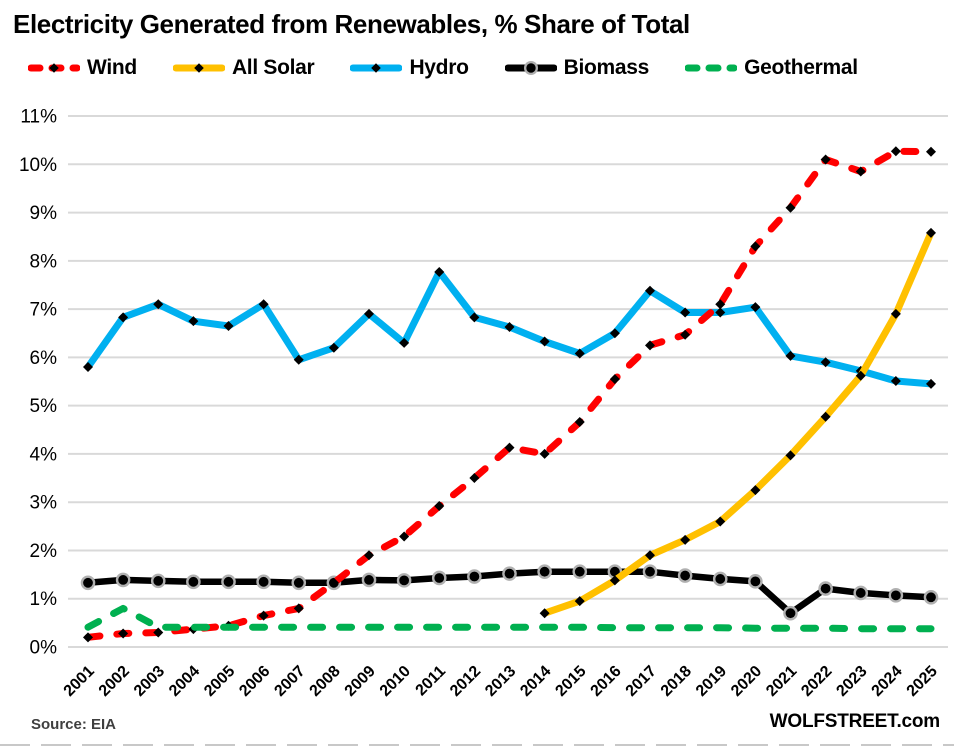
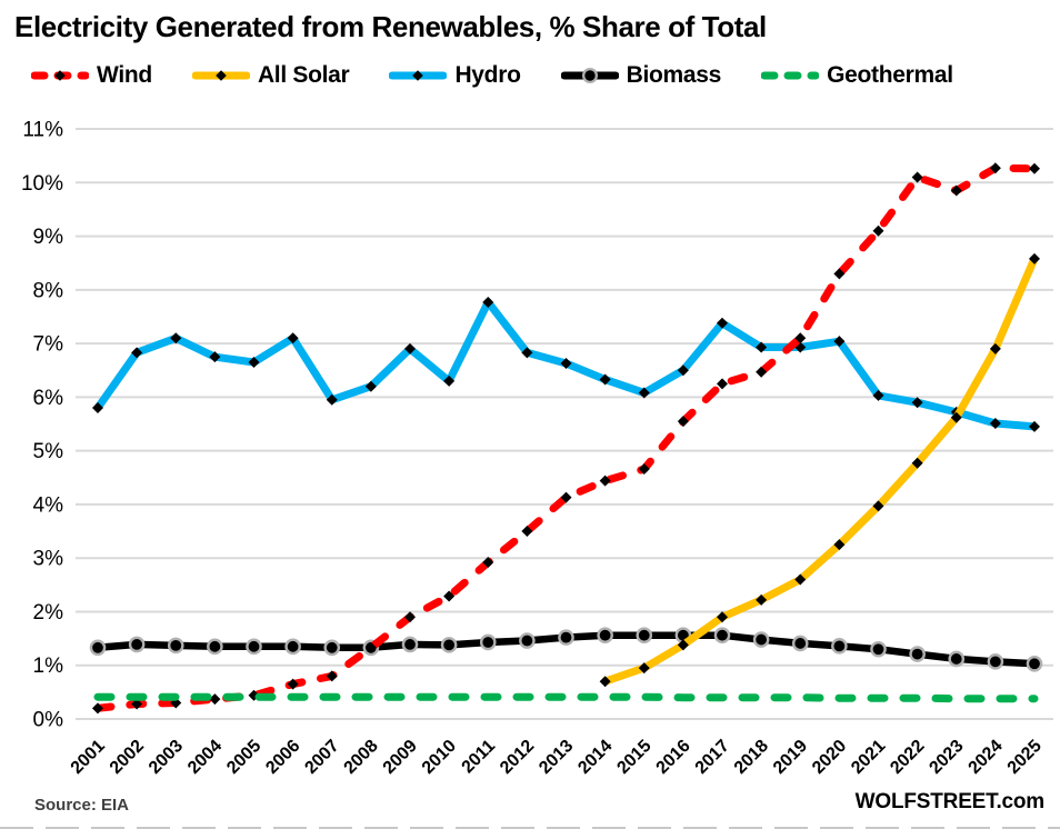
Geothermal/2002: 0.8% -> 0.4%
Wind/2014: 4.0% -> 4.4%
Biomass/2021: 0.7% -> 1.3%
